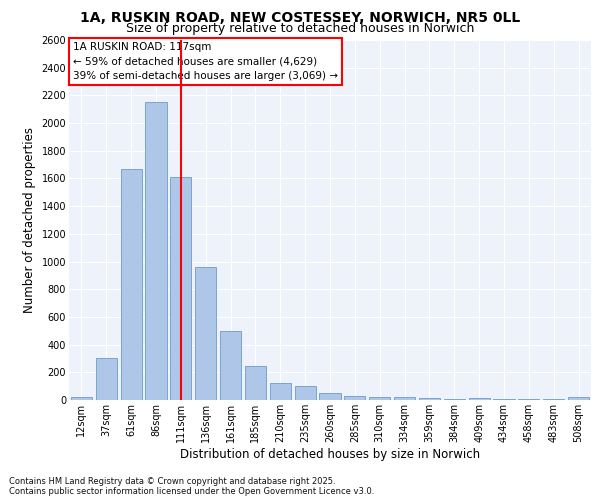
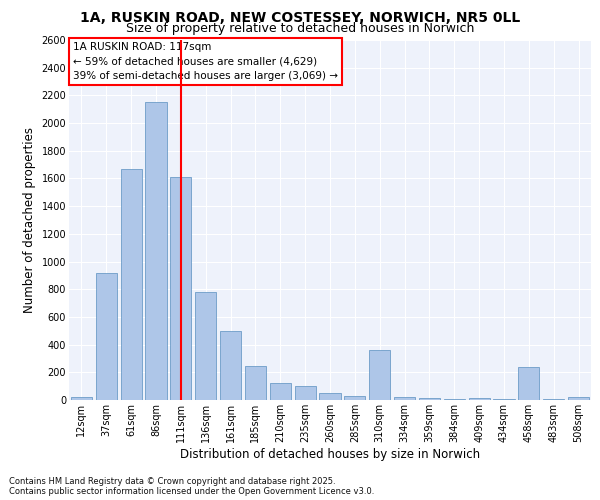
37sqm: 300 -> 920
136sqm: 960 -> 780
310sqm: 20 -> 360
458sqm: 0 -> 240
